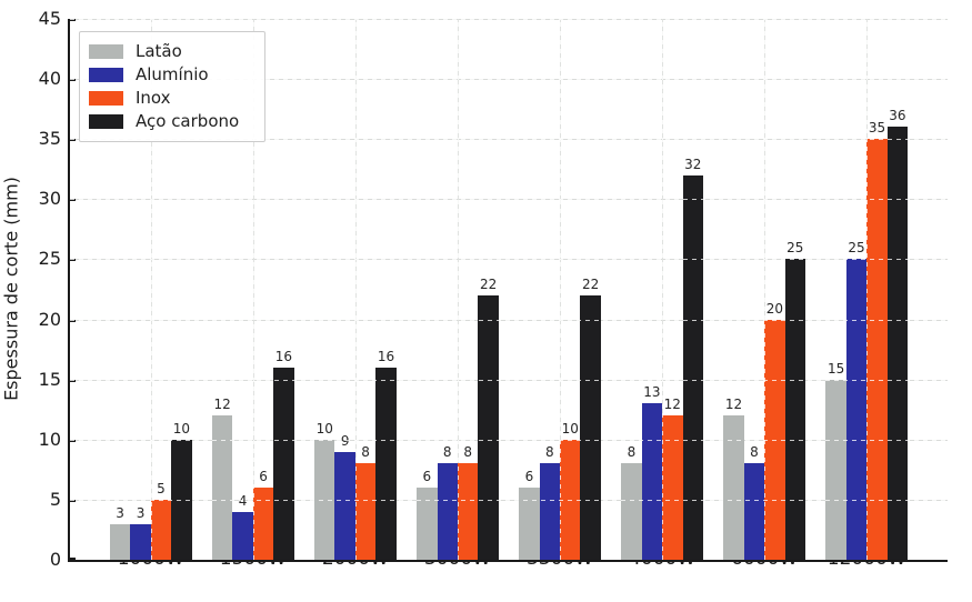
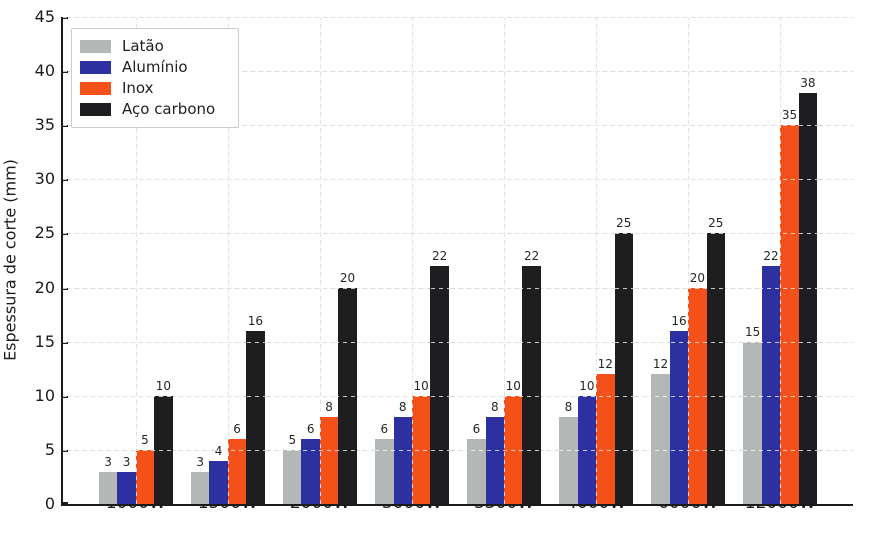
Latão/1500W: 12 -> 3
Latão/2000W: 10 -> 5
Alumínio/2000W: 9 -> 6
Aço carbono/2000W: 16 -> 20
Inox/3000W: 8 -> 10
Alumínio/4000W: 13 -> 10
Aço carbono/4000W: 32 -> 25
Alumínio/6000W: 8 -> 16
Alumínio/12000W: 25 -> 22
Aço carbono/12000W: 36 -> 38
